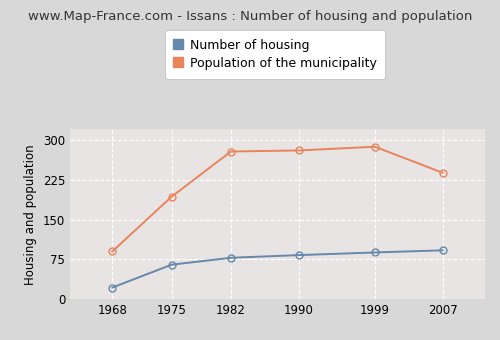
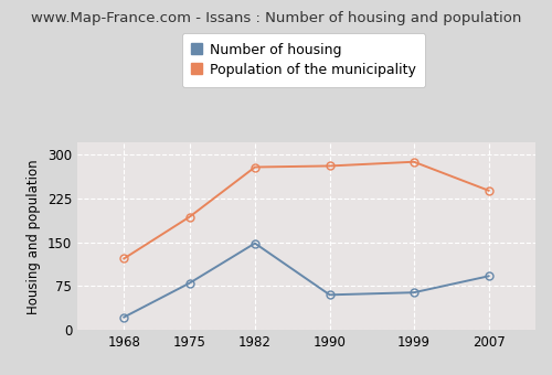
Population of the municipality/1968: 90 -> 122
Number of housing/1975: 65 -> 80
Number of housing/1982: 78 -> 148
Number of housing/1990: 83 -> 60
Number of housing/1999: 88 -> 64
